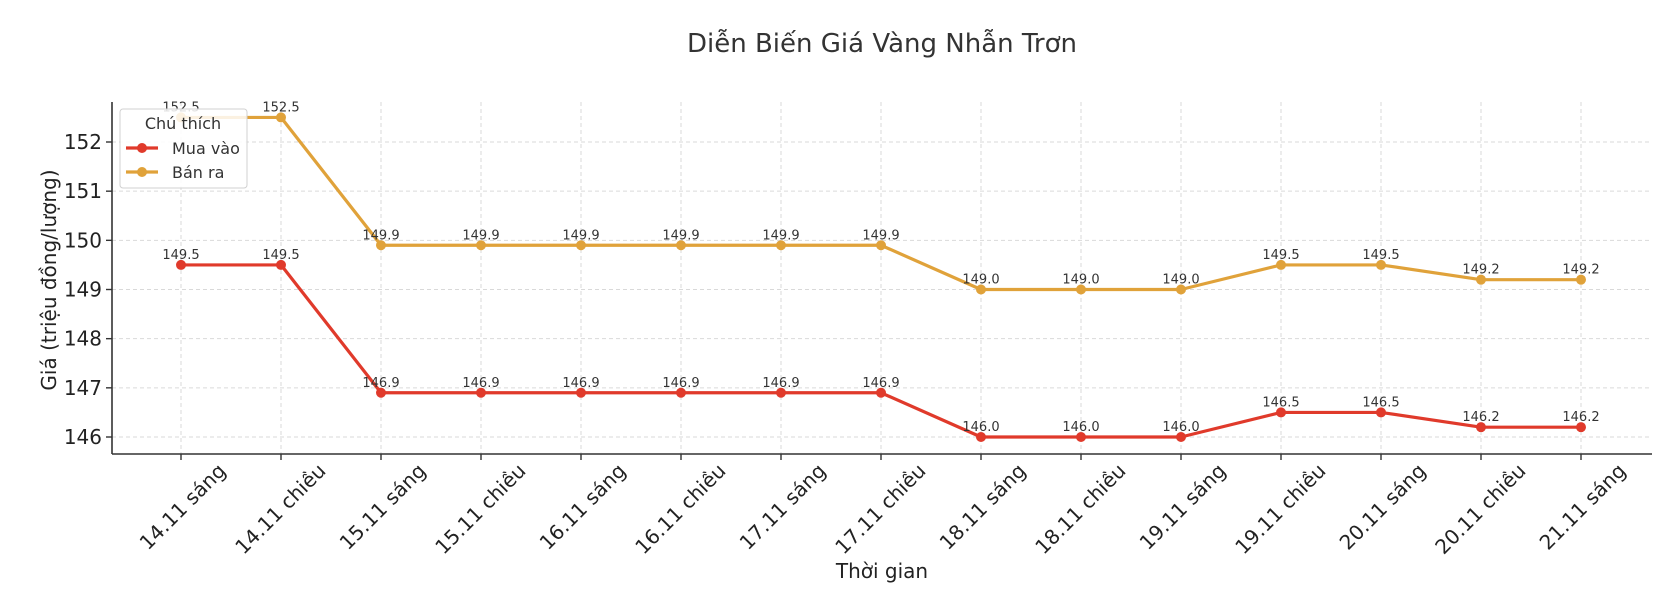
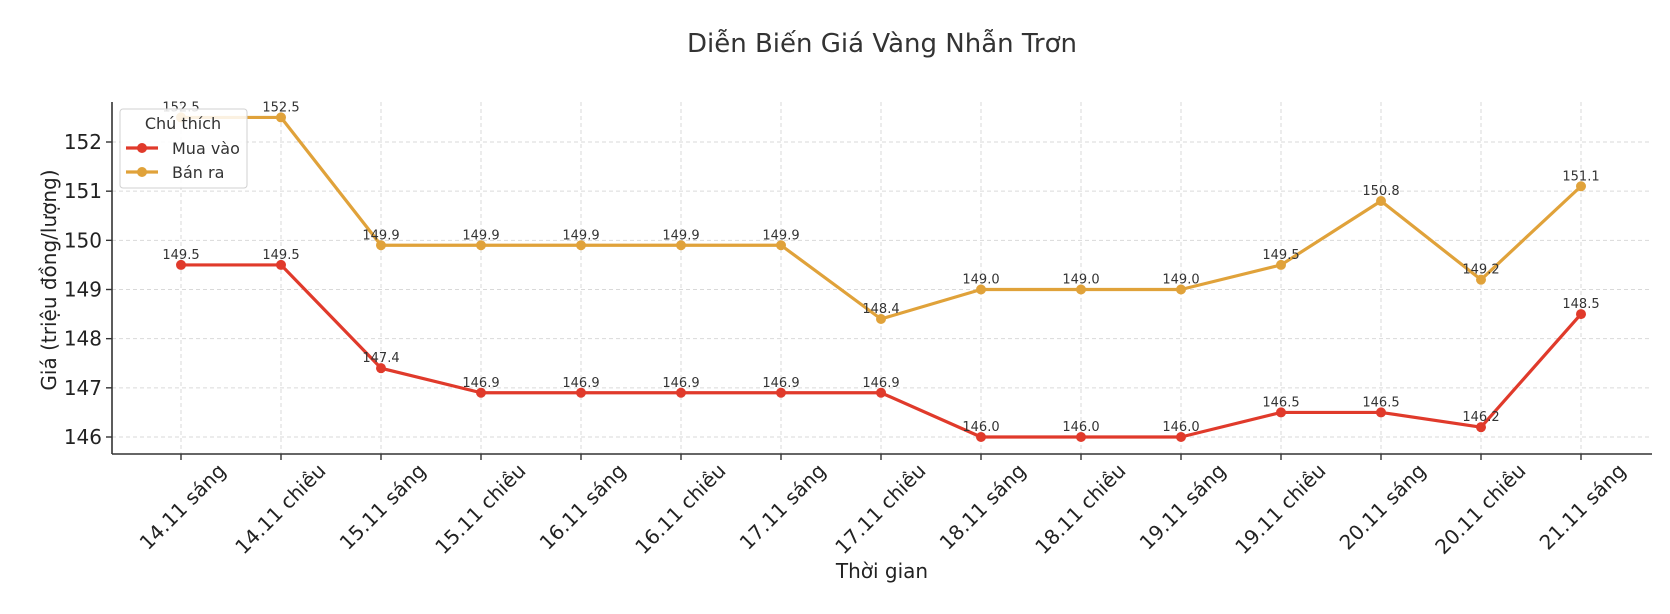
Mua vào/15.11 sáng: 146.9 -> 147.4
Bán ra/17.11 chiều: 149.9 -> 148.4
Bán ra/20.11 sáng: 149.5 -> 150.8
Mua vào/21.11 sáng: 146.2 -> 148.5
Bán ra/21.11 sáng: 149.2 -> 151.1
